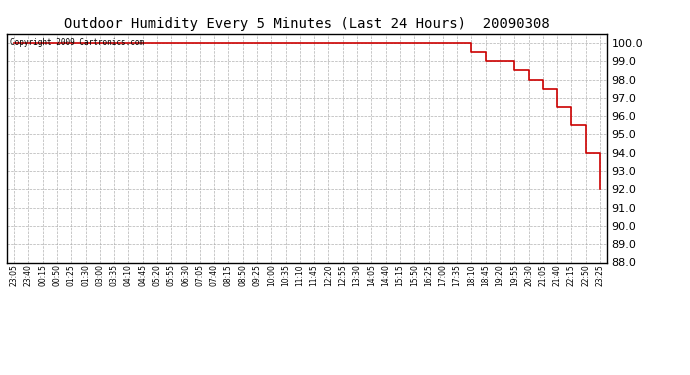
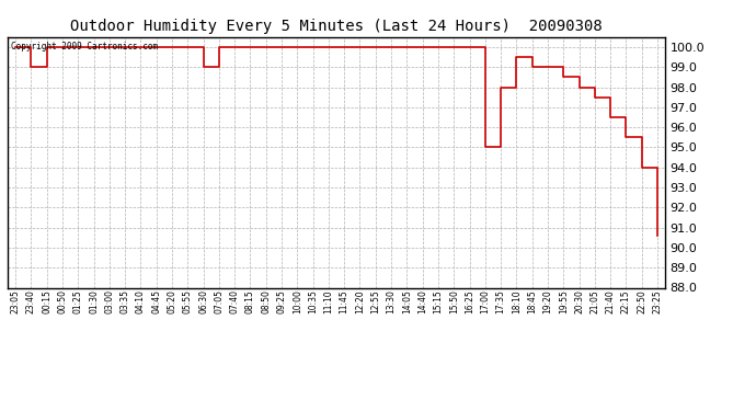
23:40: 100.0 -> 99.0
06:30: 100.0 -> 99.0
17:00: 100.0 -> 95.0
17:35: 100.0 -> 98.0
23:25: 92.0 -> 90.6
